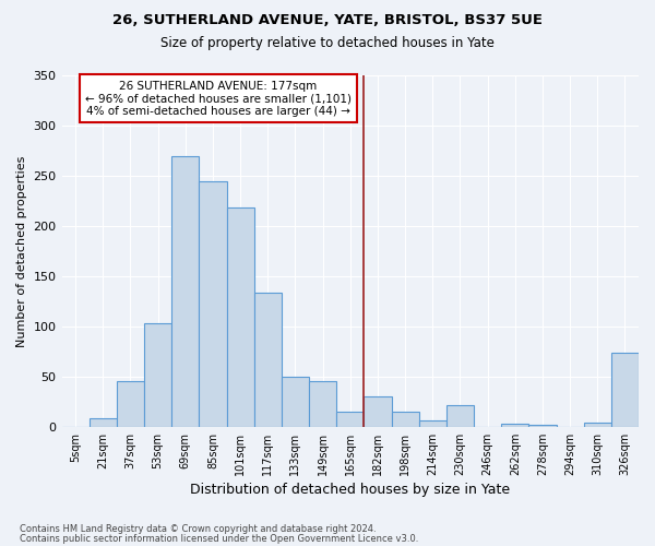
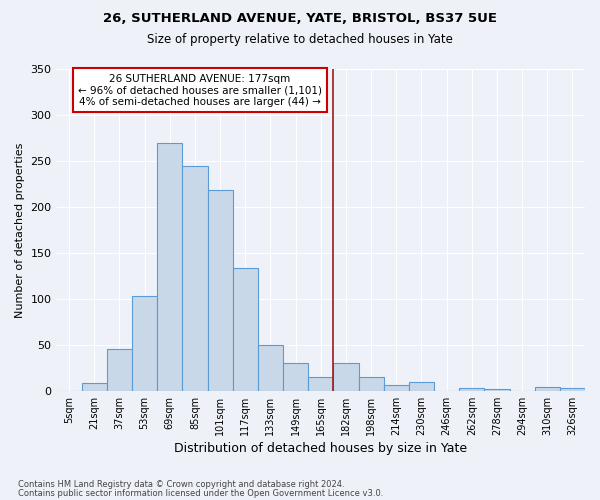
149sqm: 46 -> 30
230sqm: 22 -> 10
326sqm: 74 -> 3
